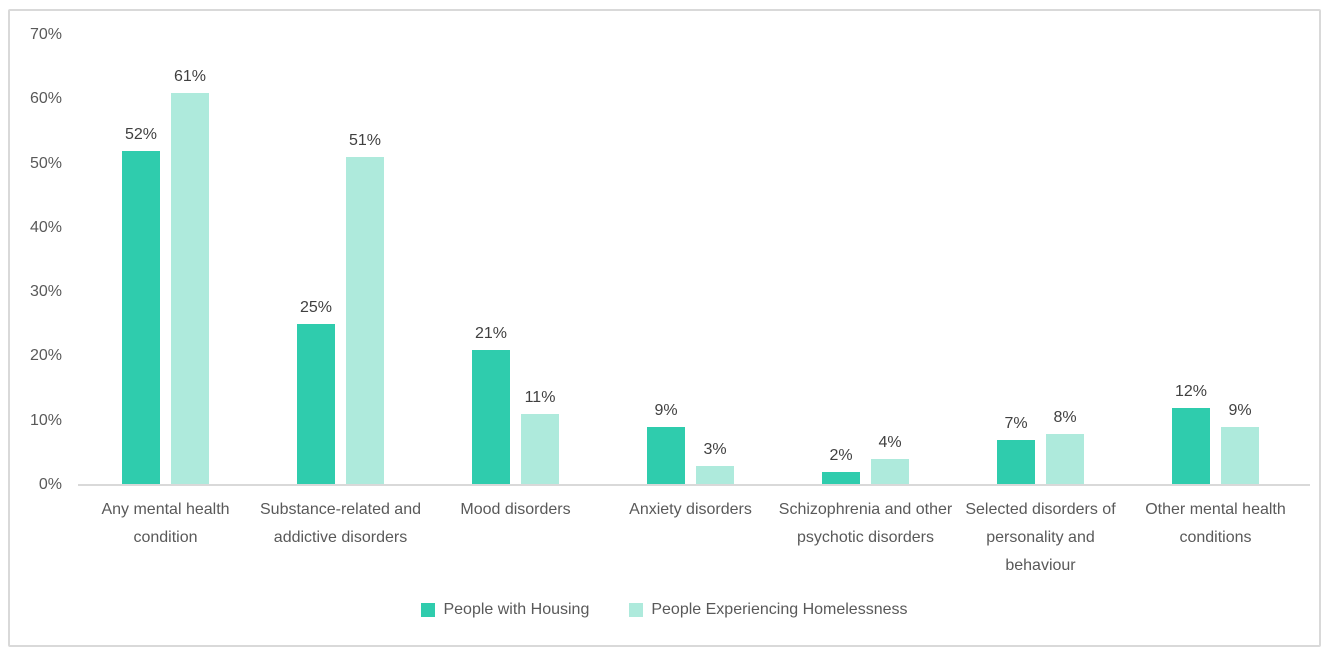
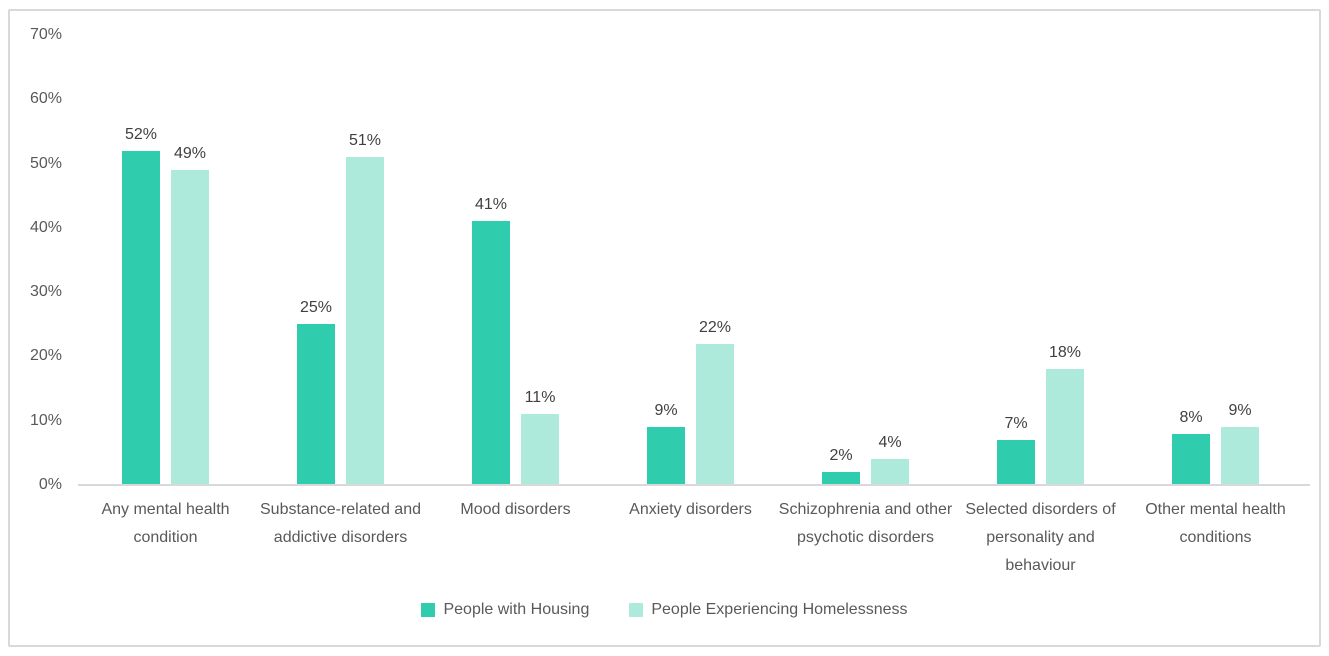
People Experiencing Homelessness/Any mental health condition: 61% -> 49%
People with Housing/Mood disorders: 21% -> 41%
People Experiencing Homelessness/Anxiety disorders: 3% -> 22%
People Experiencing Homelessness/Selected disorders of personality and behaviour: 8% -> 18%
People with Housing/Other mental health conditions: 12% -> 8%
